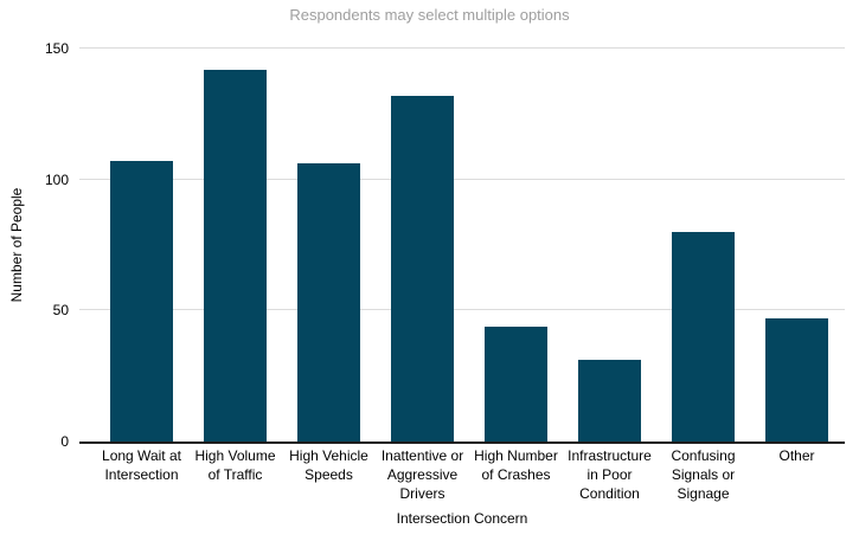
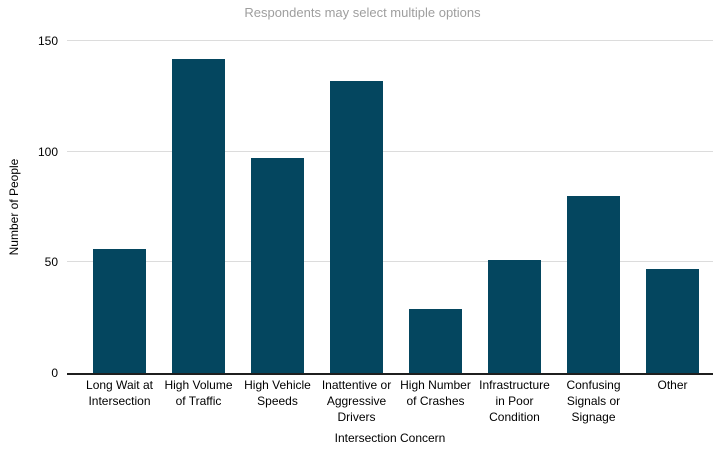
Long Wait at Intersection: 107 -> 56
High Vehicle Speeds: 106 -> 97
High Number of Crashes: 44 -> 29
Infrastructure in Poor Condition: 31 -> 51
